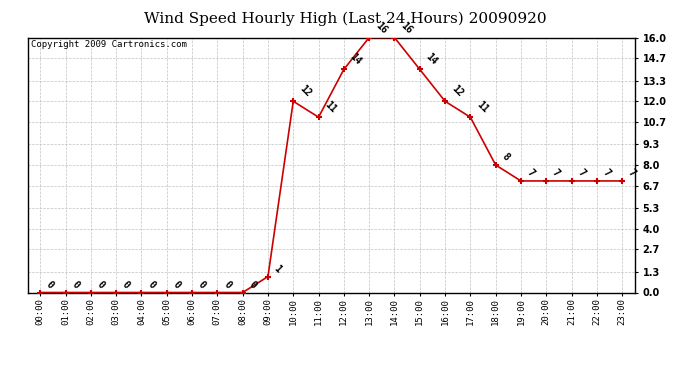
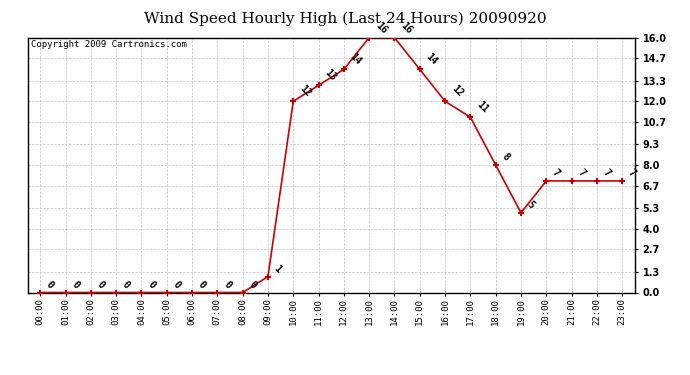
11:00: 11 -> 13
19:00: 7 -> 5
